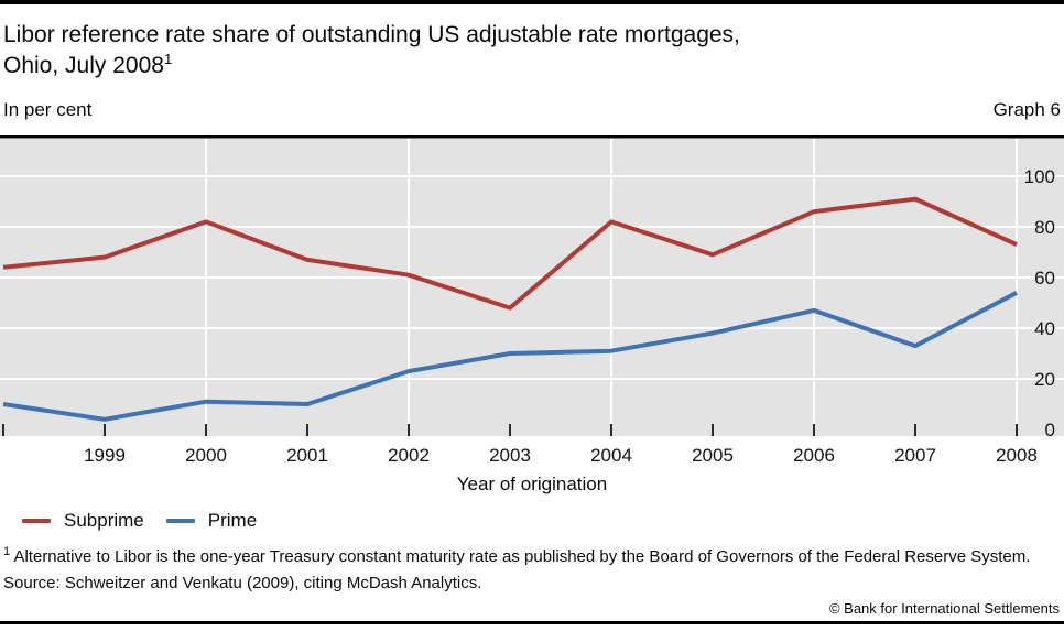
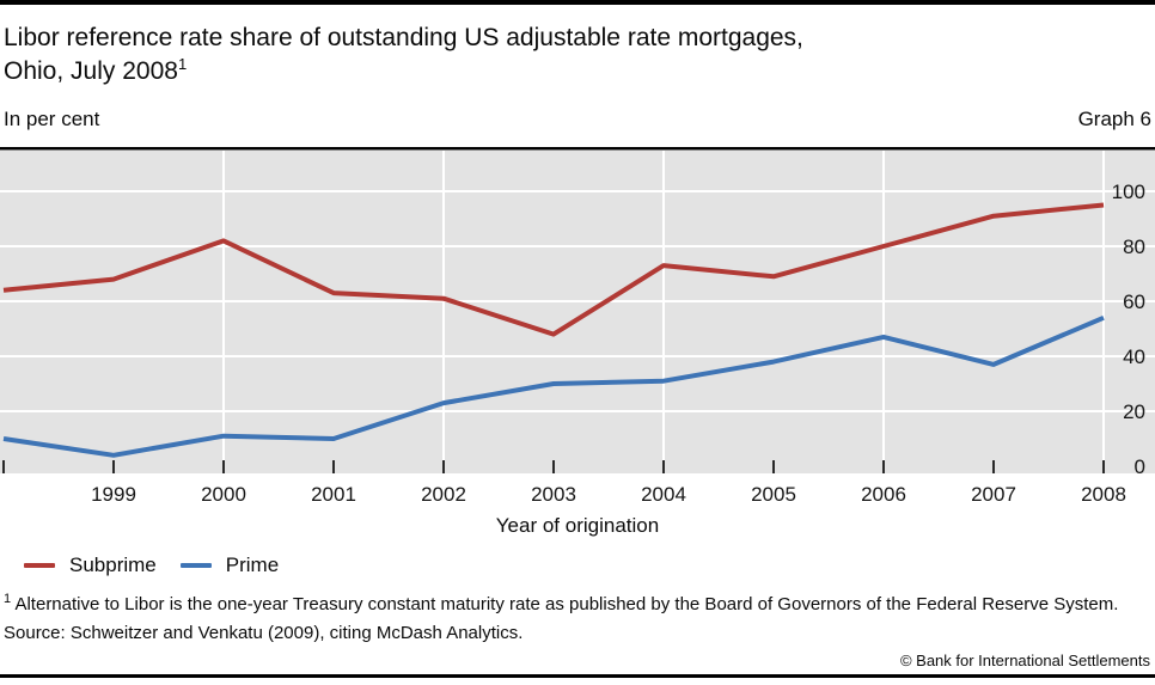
Subprime/2001: 67 -> 63
Subprime/2004: 82 -> 73
Subprime/2006: 86 -> 80
Prime/2007: 33 -> 37
Subprime/2008: 73 -> 95
